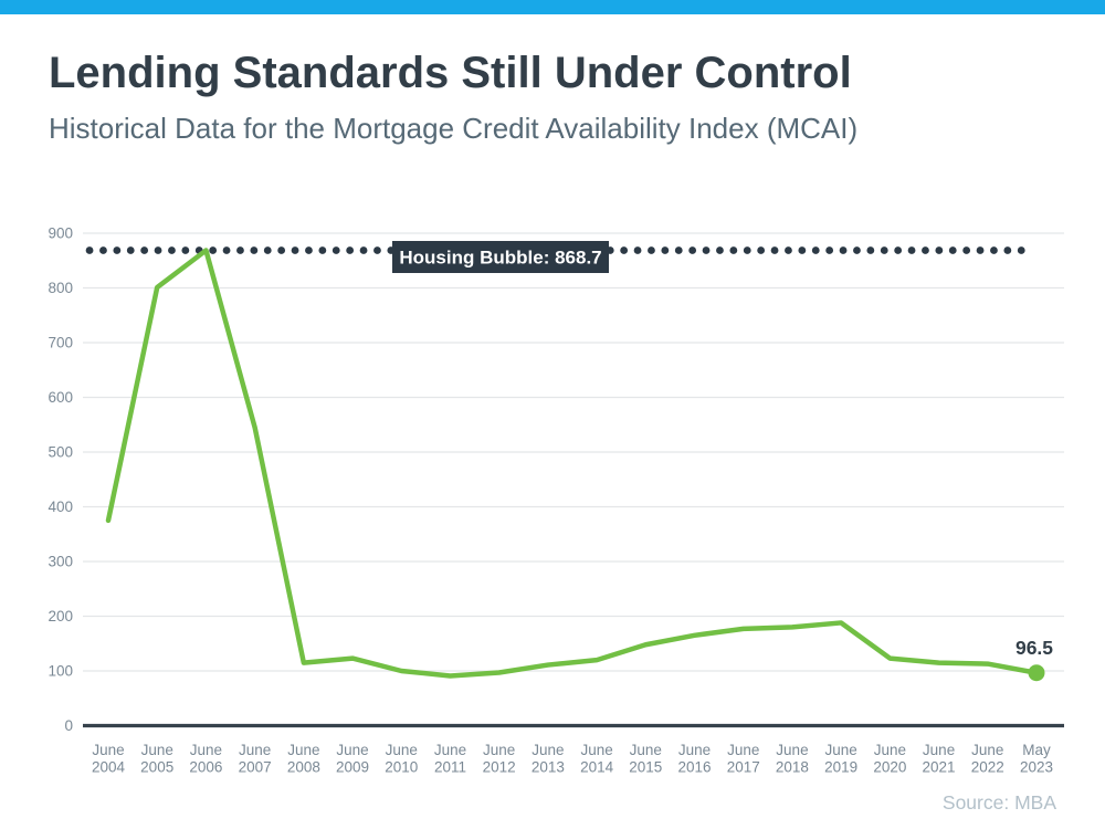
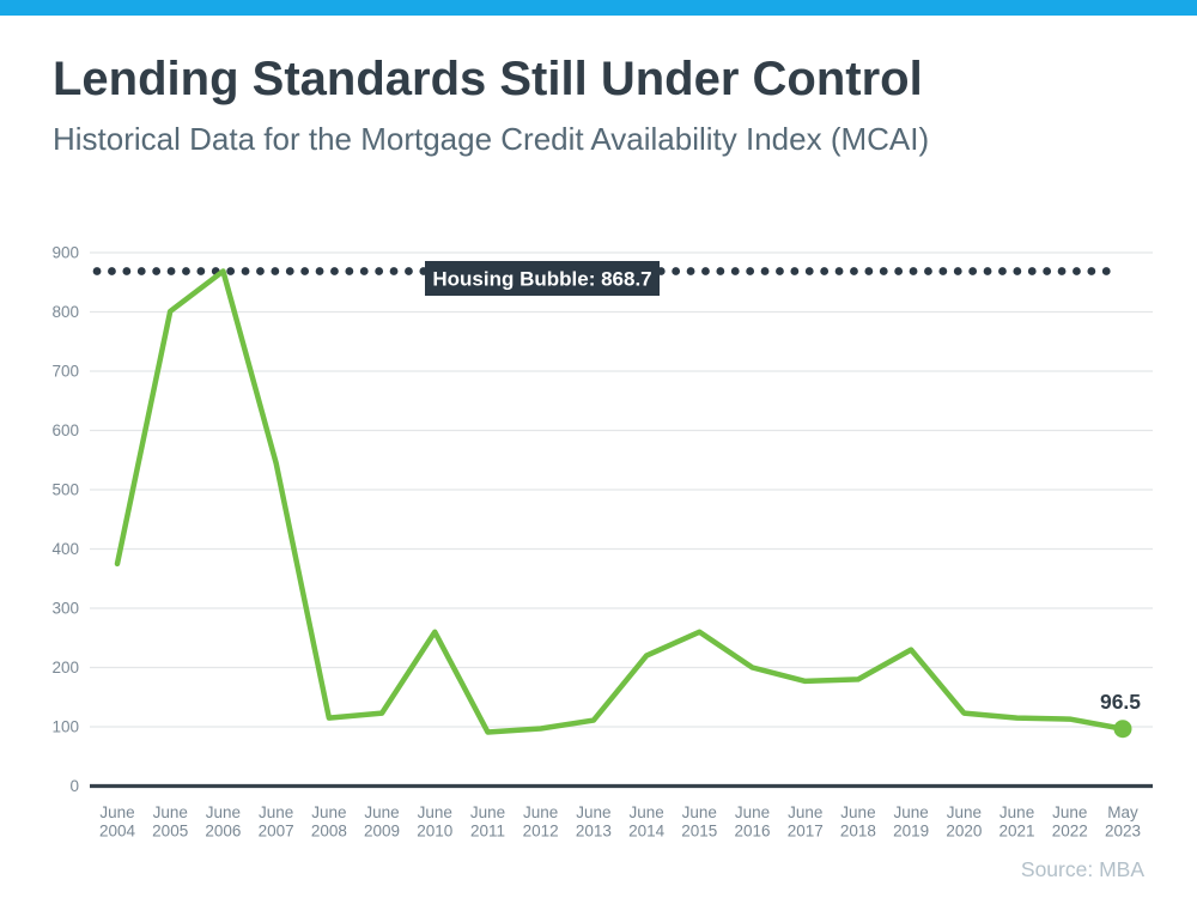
June 2010: 100 -> 260
June 2014: 120 -> 220
June 2015: 150 -> 260
June 2016: 160 -> 200
June 2019: 190 -> 230
